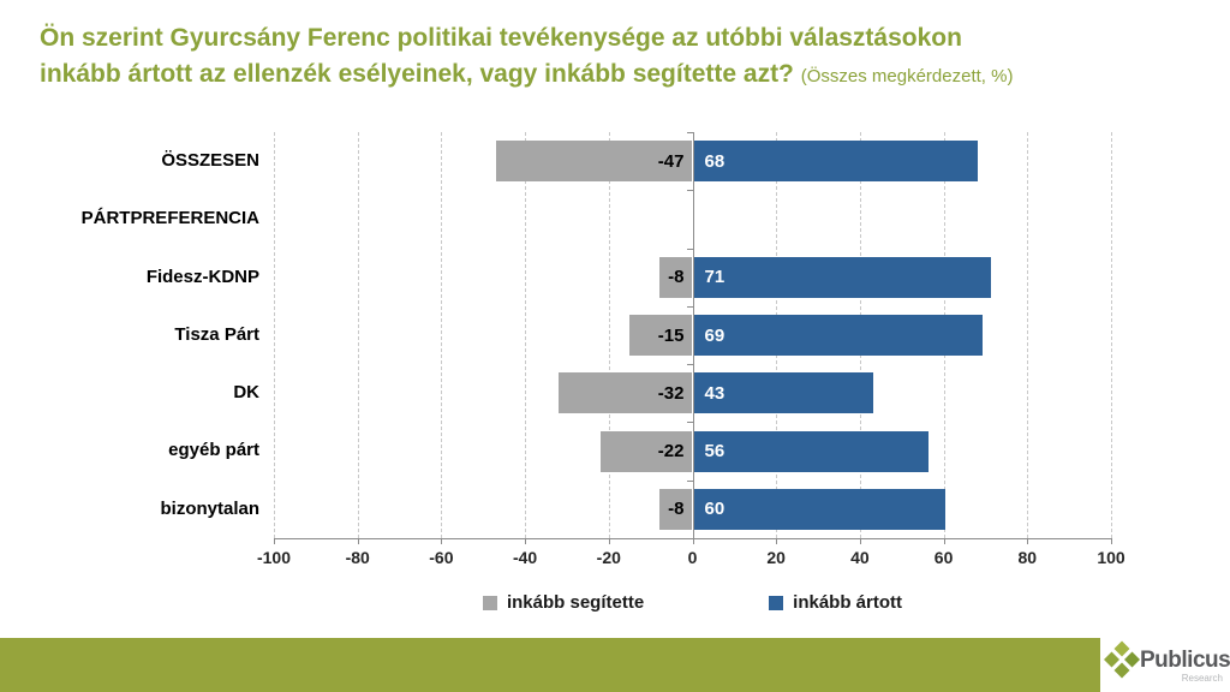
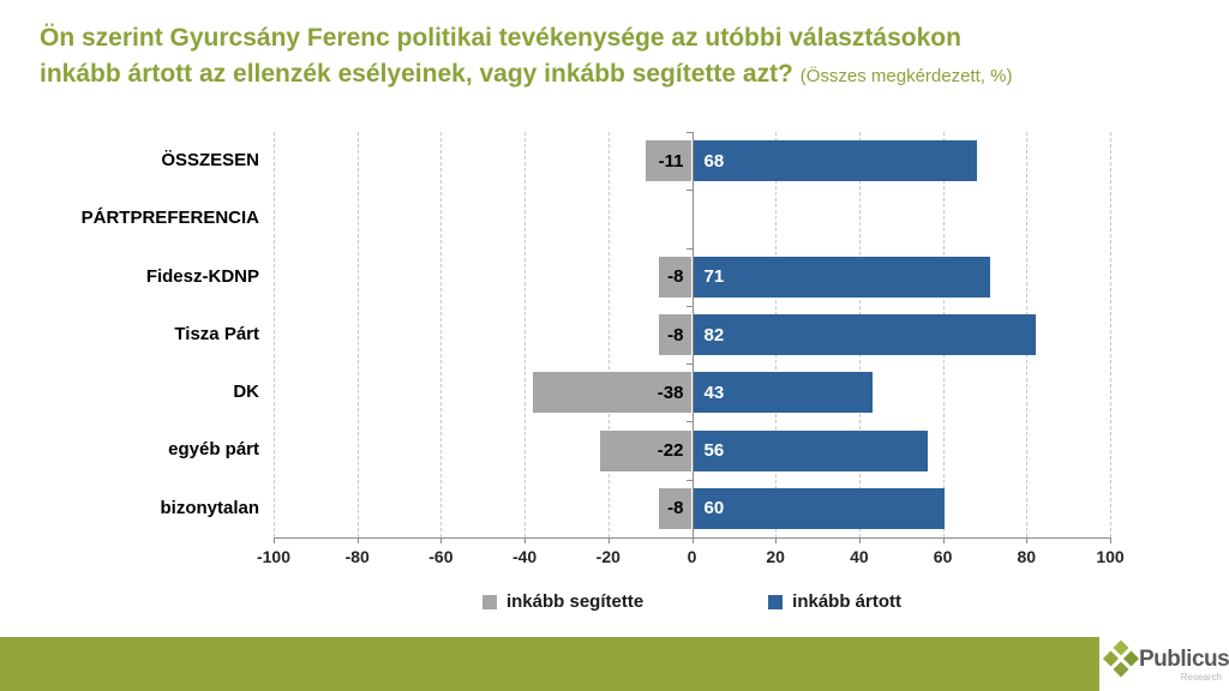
inkább segítette/ÖSSZESEN: -47 -> -11
inkább segítette/Tisza Párt: -15 -> -8
inkább ártott/Tisza Párt: 69 -> 82
inkább segítette/DK: -32 -> -38
